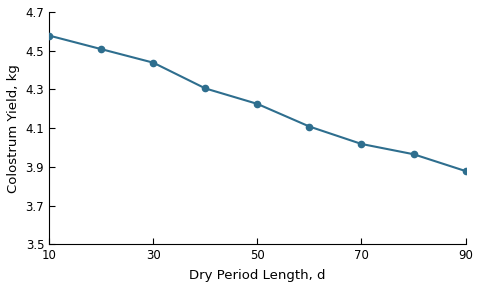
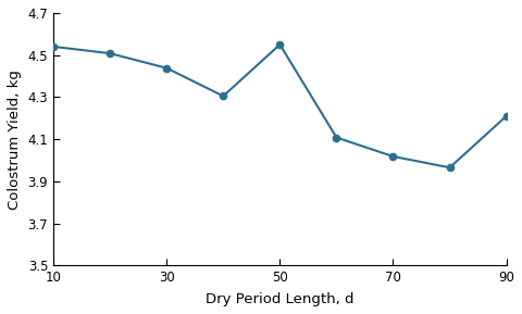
10: 4.58 -> 4.54
50: 4.22 -> 4.55
90: 3.88 -> 4.21
